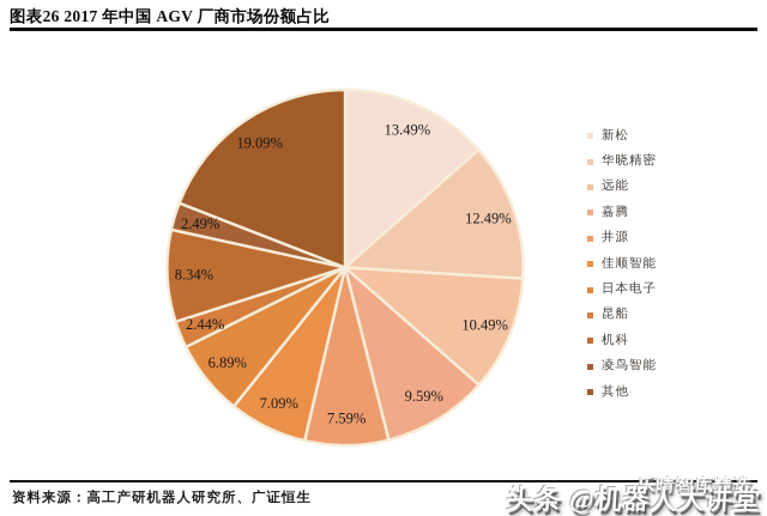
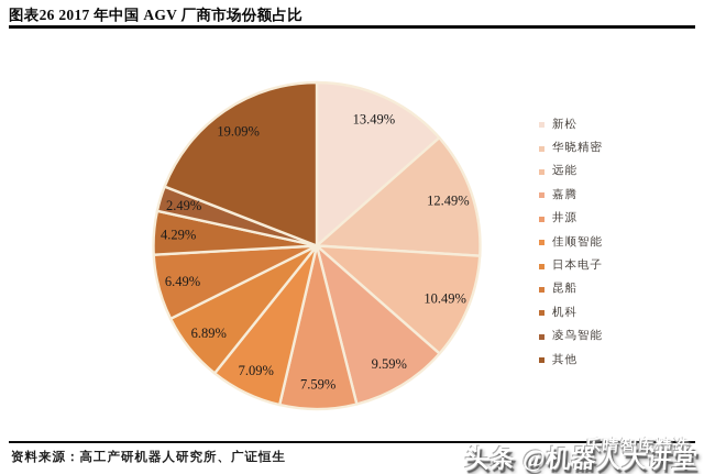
昆船: 2.44% -> 6.49%
机科: 8.34% -> 4.29%
